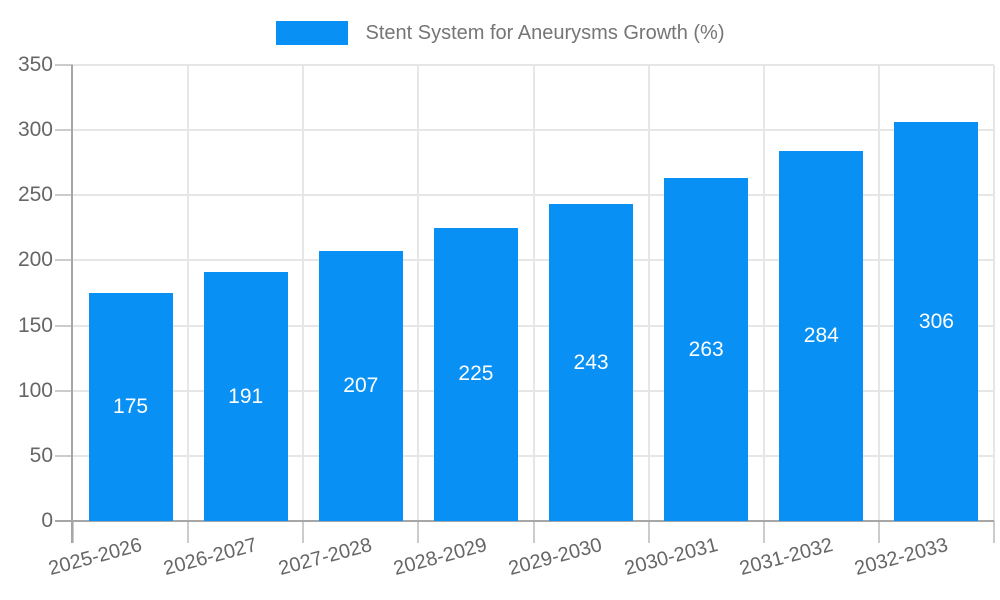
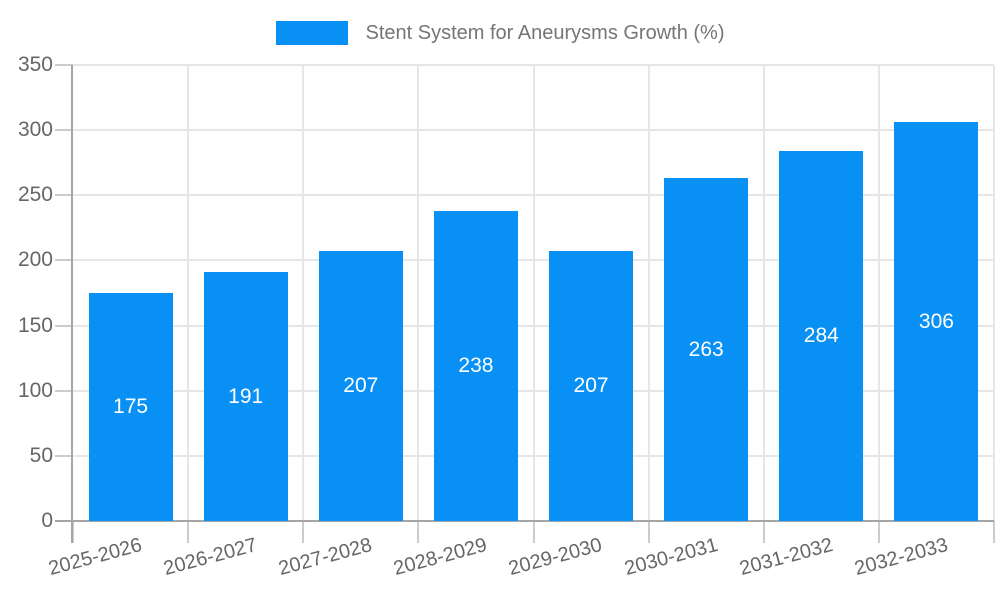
2028-2029: 225 -> 238
2029-2030: 243 -> 207
